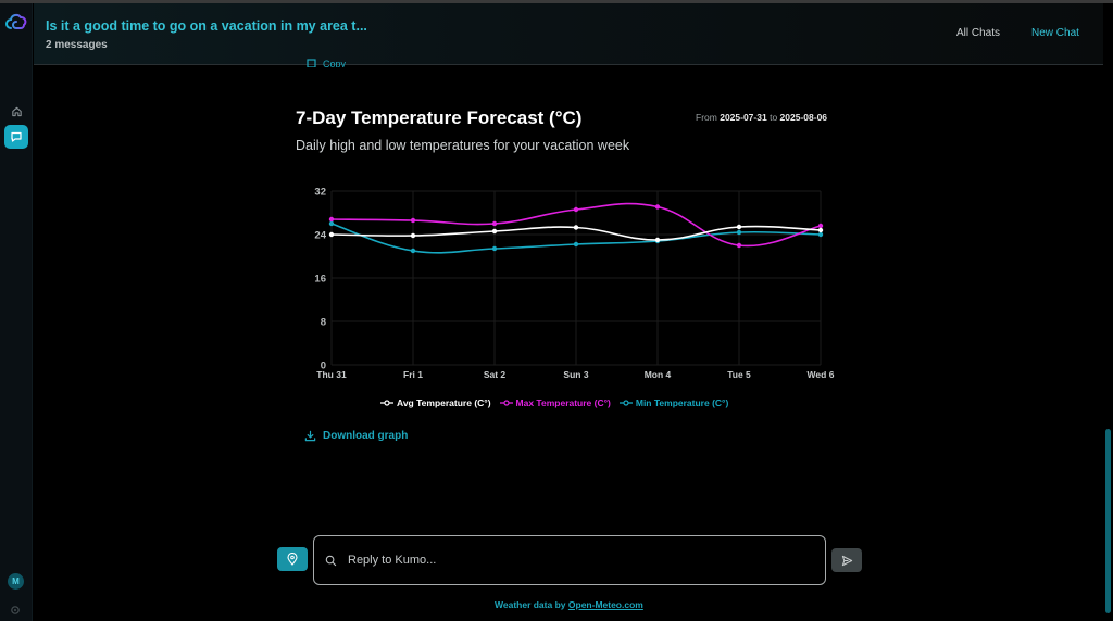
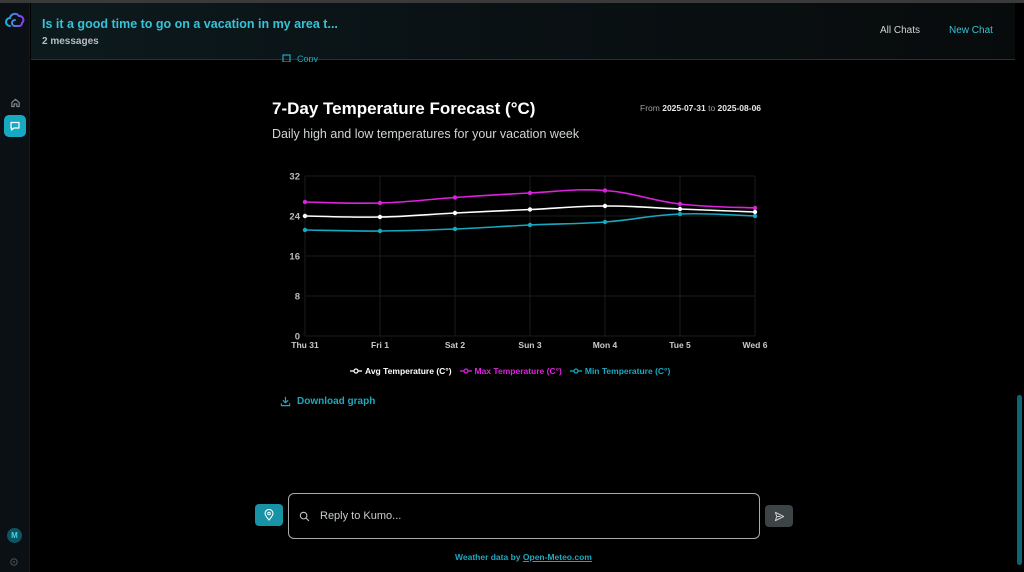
Min Temperature (C°)/Thu 31: 26 -> 21
Max Temperature (C°)/Sat 2: 26 -> 28
Avg Temperature (C°)/Mon 4: 23 -> 26
Max Temperature (C°)/Tue 5: 22 -> 26
